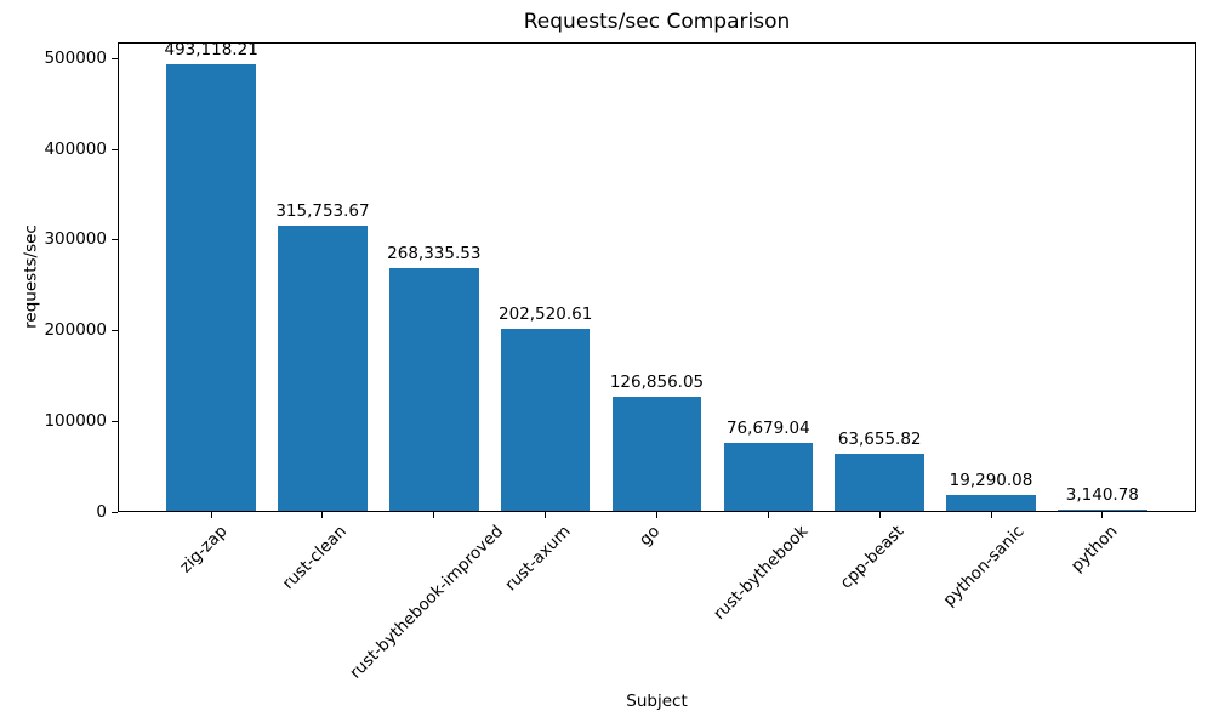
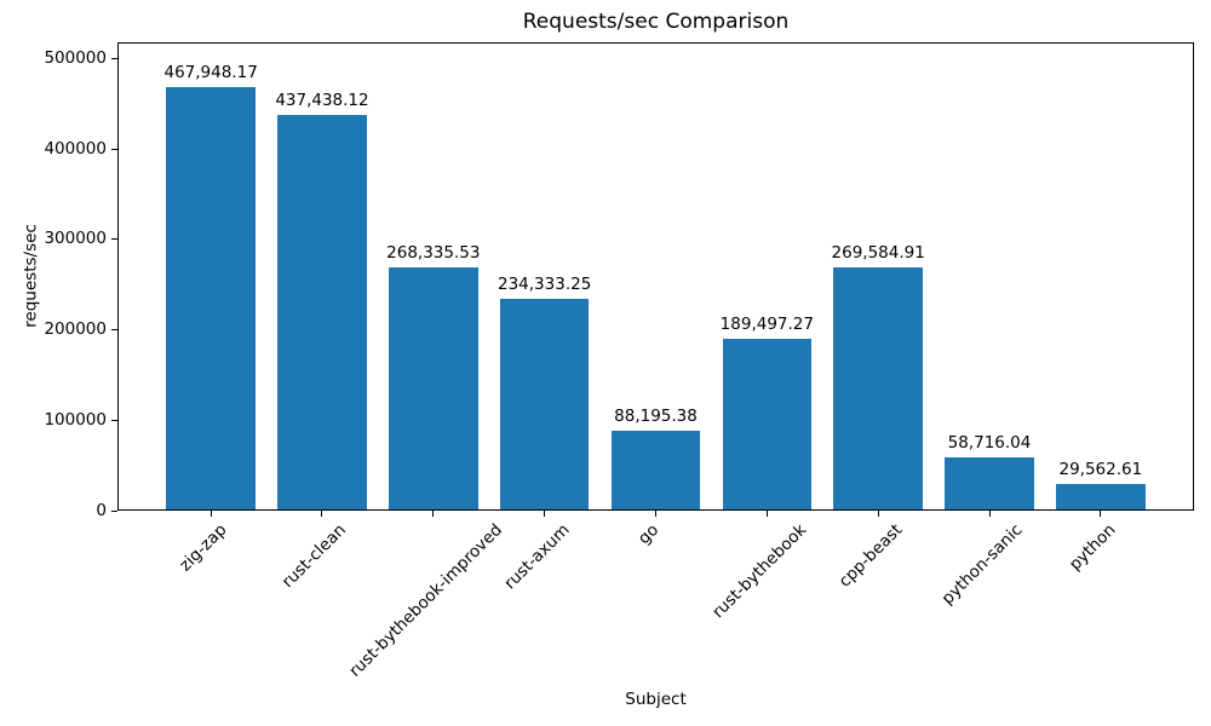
zig-zap: 493,118.21 -> 467,948.17
rust-clean: 315,753.67 -> 437,438.12
rust-axum: 202,520.61 -> 234,333.25
go: 126,856.05 -> 88,195.38
rust-bythebook: 76,679.04 -> 189,497.27
cpp-beast: 63,655.82 -> 269,584.91
python-sanic: 19,290.08 -> 58,716.04
python: 3,140.78 -> 29,562.61
